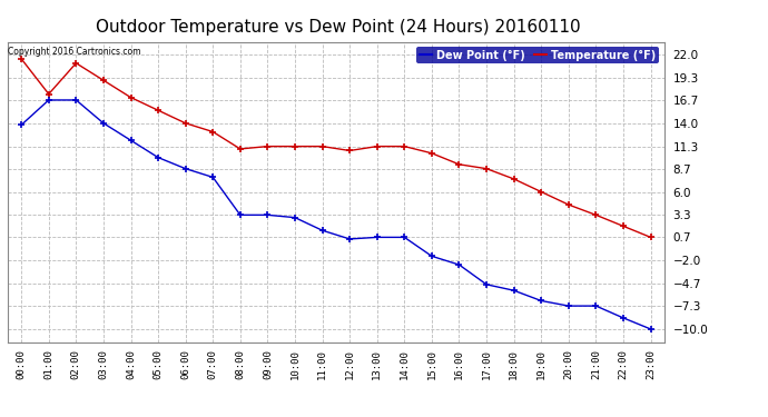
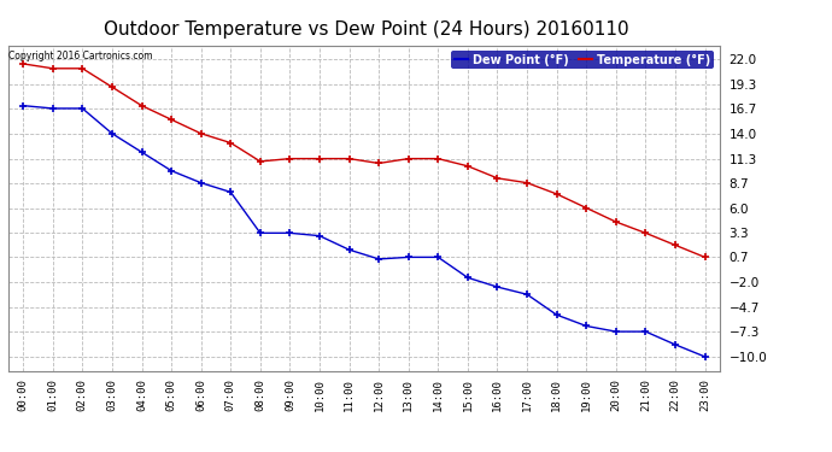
Dew Point (°F)/00:00: 13.8 -> 17.0
Temperature (°F)/01:00: 17.4 -> 21.0
Dew Point (°F)/17:00: -4.8 -> -3.3
